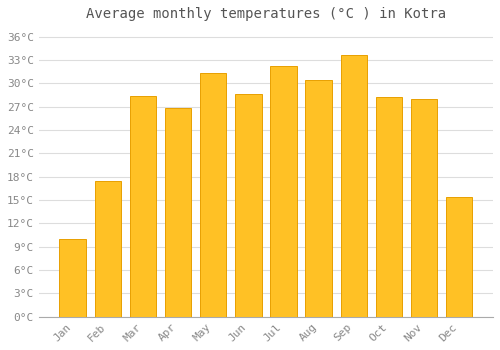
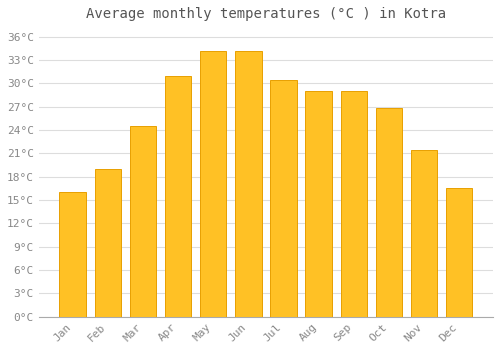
Jan: 10.0°C -> 16.0°C
Feb: 17.4°C -> 19.0°C
Mar: 28.4°C -> 24.5°C
Apr: 26.8°C -> 31.0°C
May: 31.4°C -> 34.2°C
Jun: 28.6°C -> 34.2°C
Jul: 32.2°C -> 30.5°C
Aug: 30.4°C -> 29.0°C
Sep: 33.6°C -> 29.0°C
Oct: 28.2°C -> 26.8°C
Nov: 28.0°C -> 21.5°C
Dec: 15.4°C -> 16.5°C
